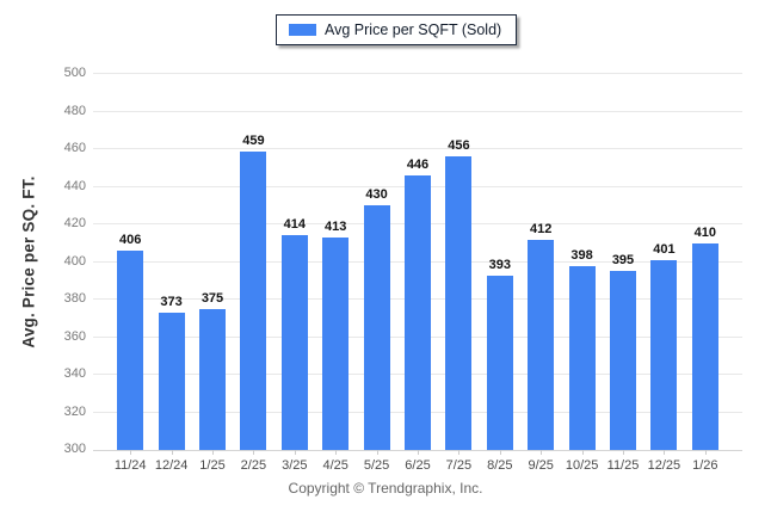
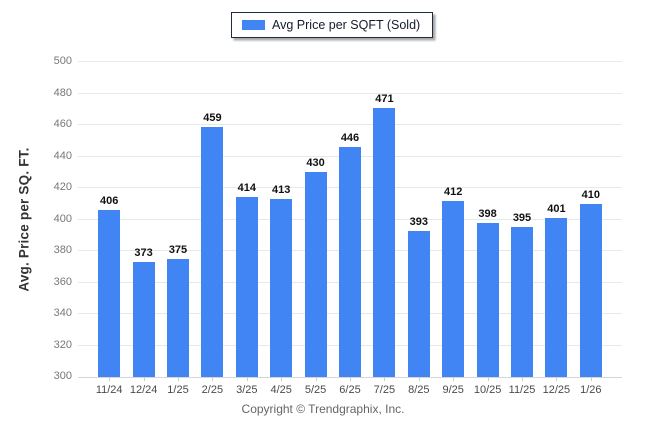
7/25: 456 -> 471
